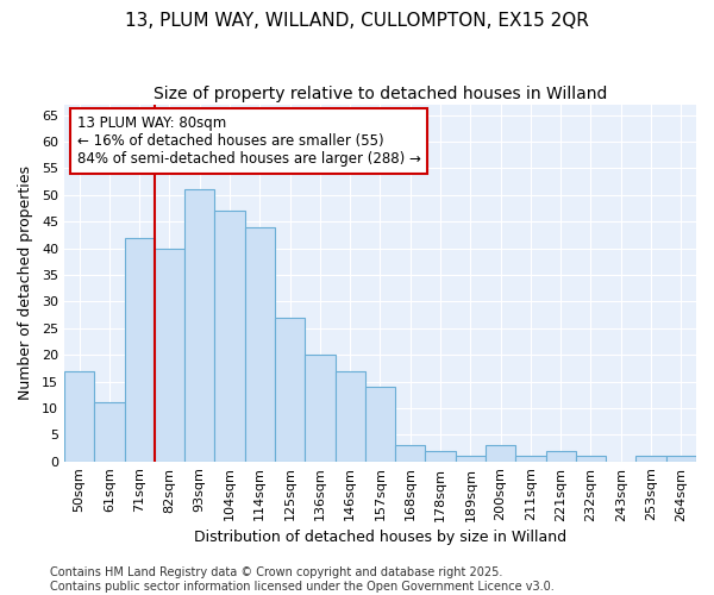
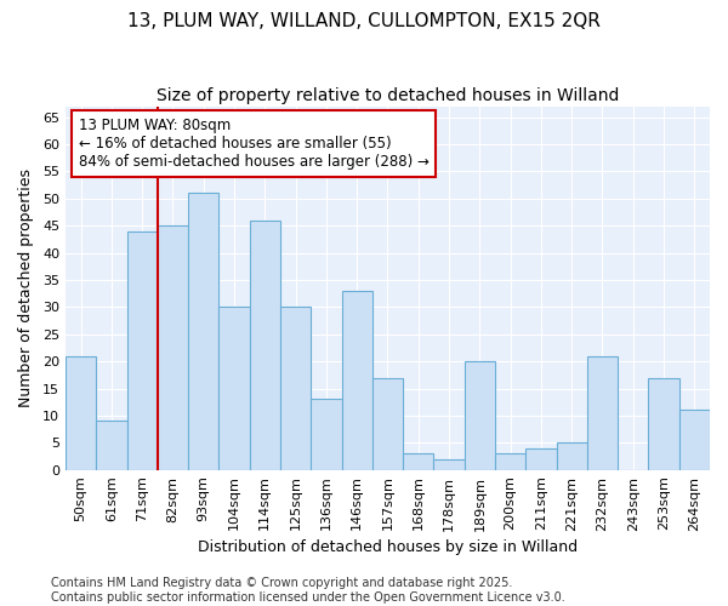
50sqm: 17 -> 21
61sqm: 11 -> 9
71sqm: 42 -> 44
82sqm: 40 -> 45
104sqm: 47 -> 30
114sqm: 44 -> 46
125sqm: 27 -> 30
136sqm: 20 -> 13
146sqm: 17 -> 33
157sqm: 14 -> 17
189sqm: 1 -> 20
211sqm: 1 -> 4
221sqm: 2 -> 5
232sqm: 1 -> 21
253sqm: 1 -> 17
264sqm: 1 -> 11
